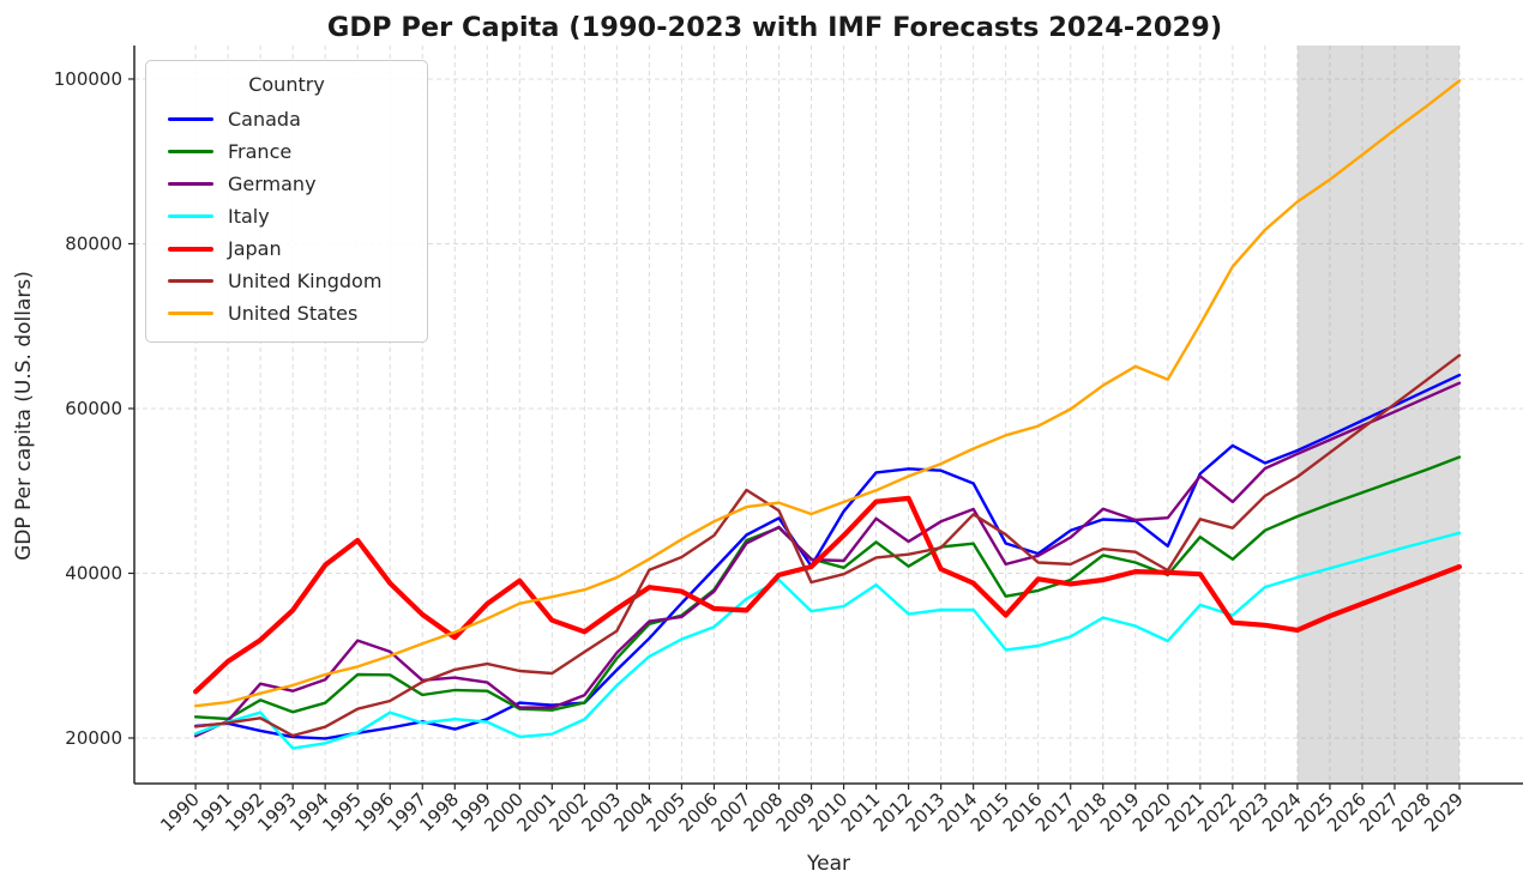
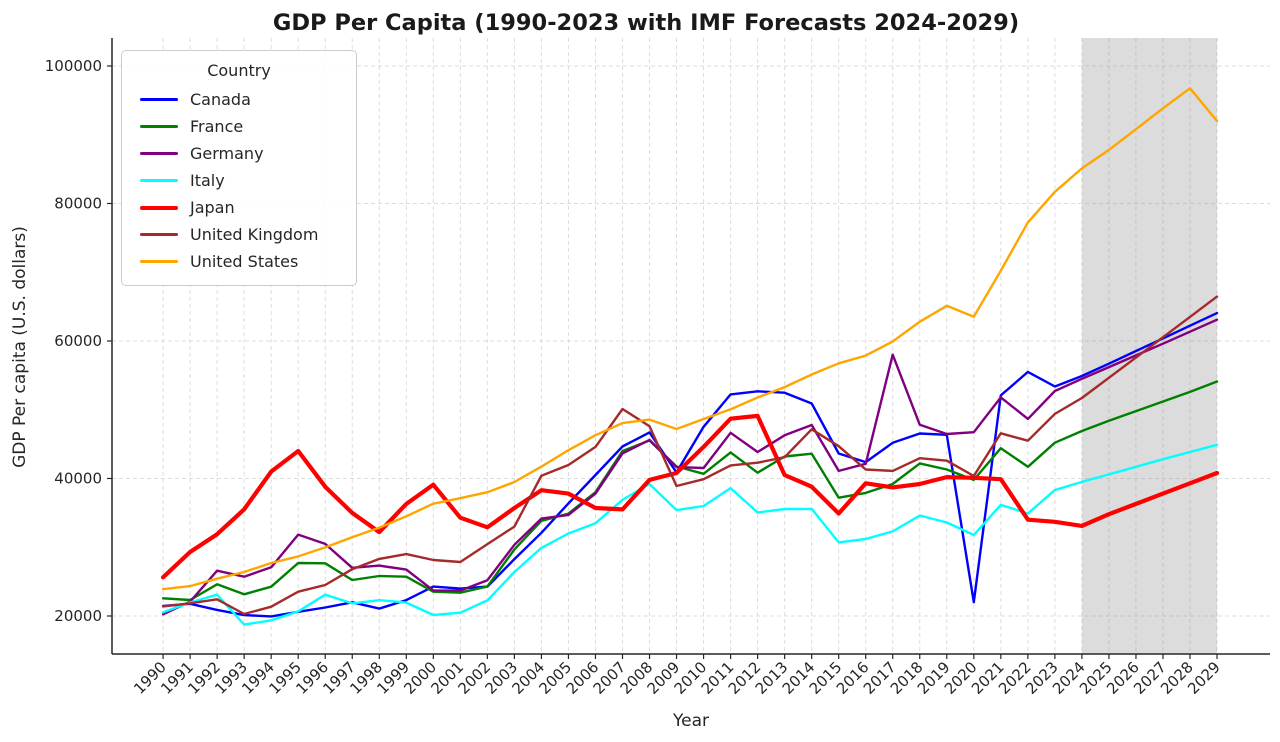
Germany/2017: 44000 -> 58000
Canada/2020: 43000 -> 22000
United States/2029: 100000 -> 92000
